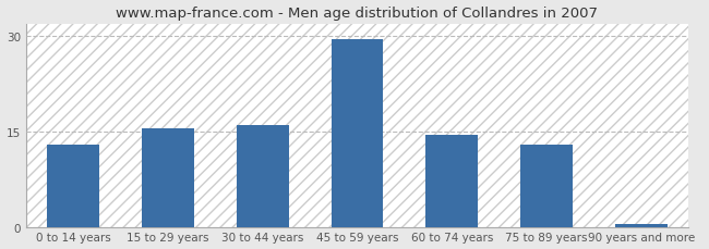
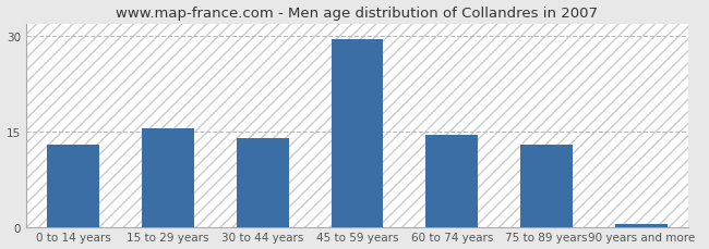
30 to 44 years: 16.0 -> 14.0
